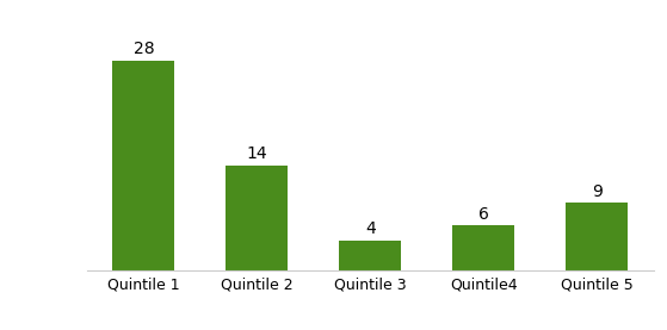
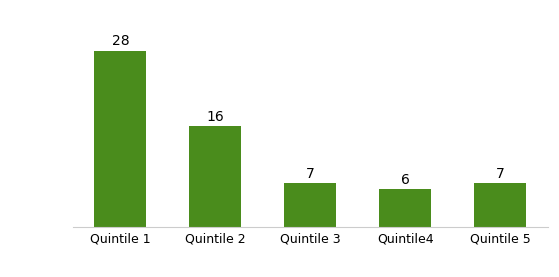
Quintile 2: 14 -> 16
Quintile 3: 4 -> 7
Quintile 5: 9 -> 7
